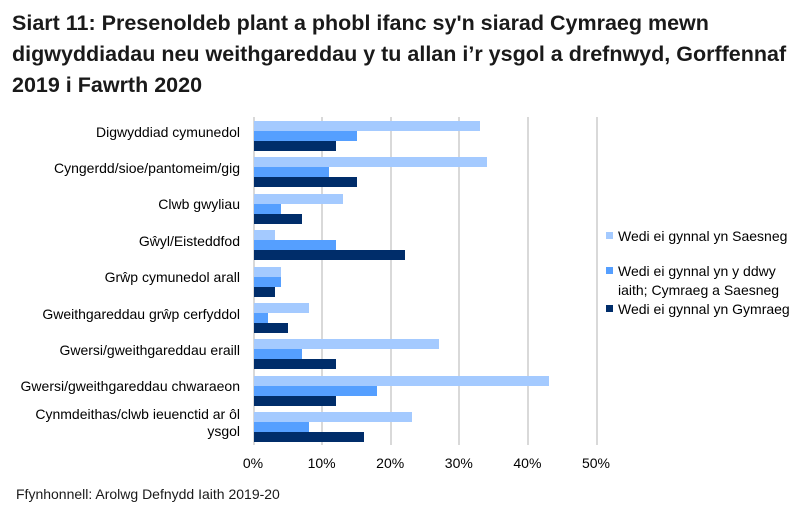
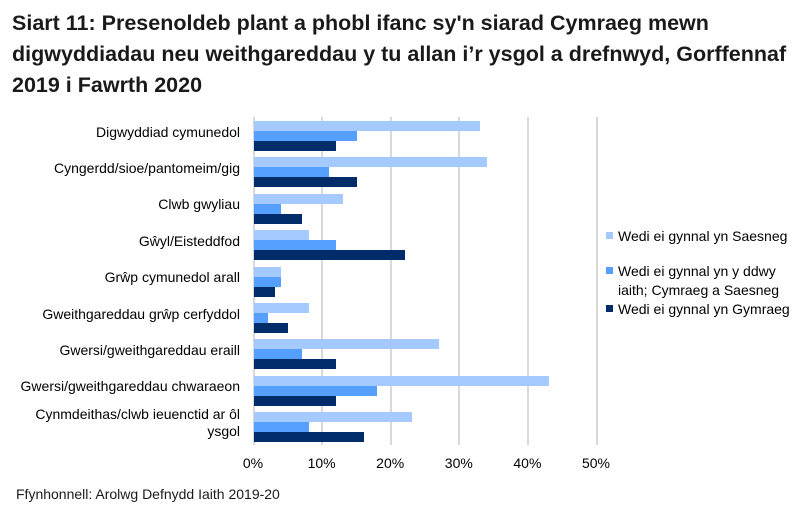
Wedi ei gynnal yn Saesneg/Gŵyl/Eisteddfod: 3% -> 8%
